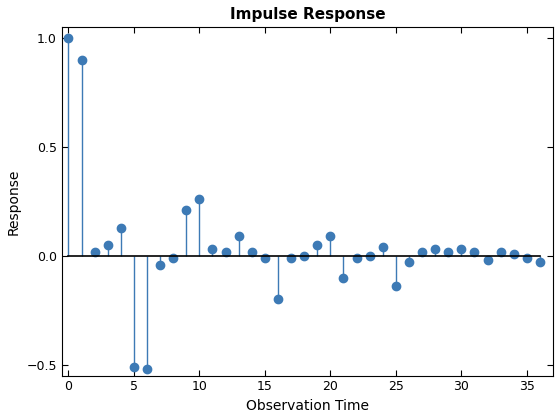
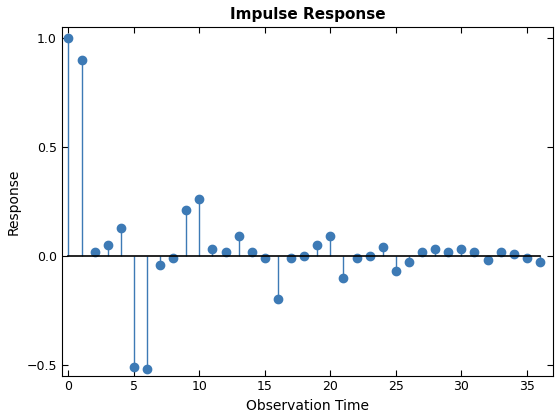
25: -0.14 -> -0.07
